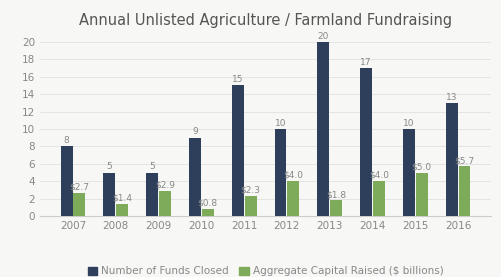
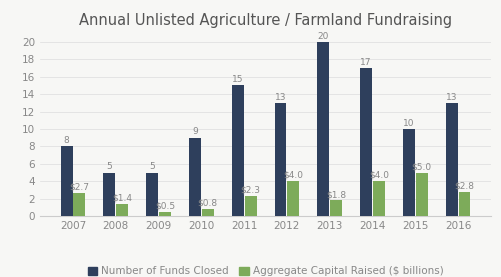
Aggregate Capital Raised ($ billions)/2009: $2.9 -> $0.5
Number of Funds Closed/2012: 10 -> 13
Aggregate Capital Raised ($ billions)/2016: $5.7 -> $2.8
